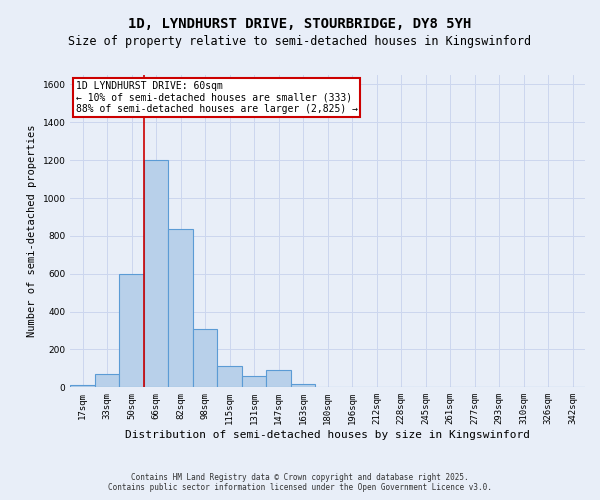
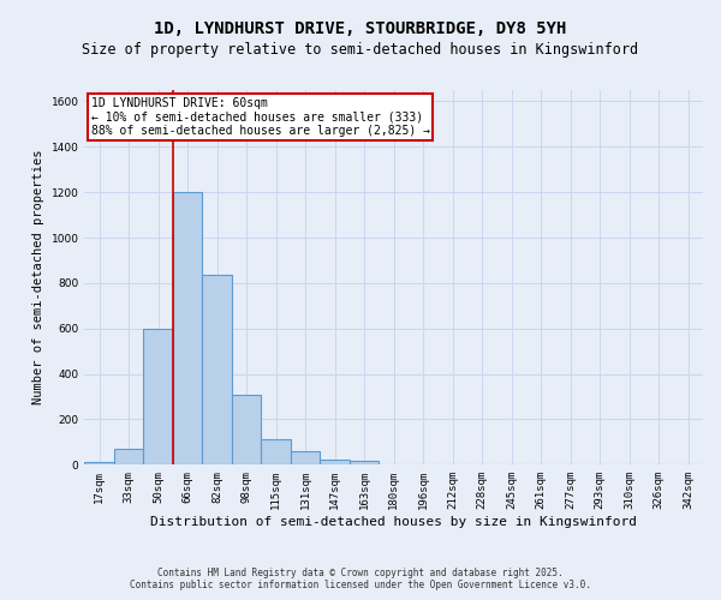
147sqm: 90 -> 20
